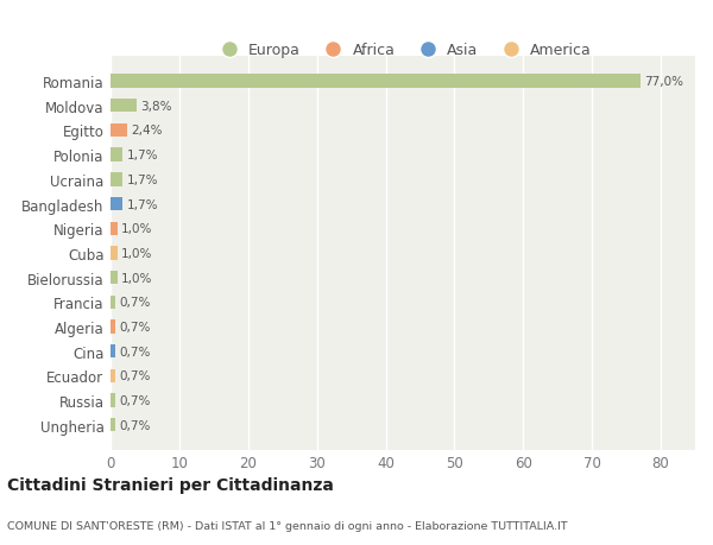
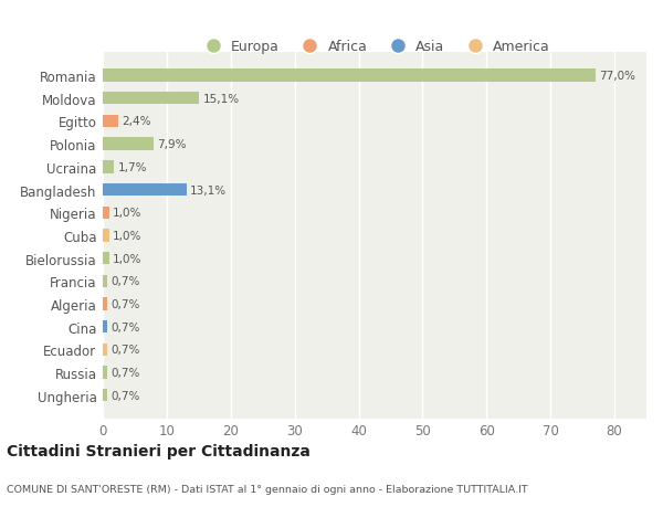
Moldova: 3,8% -> 15,1%
Polonia: 1,7% -> 7,9%
Bangladesh: 1,7% -> 13,1%
